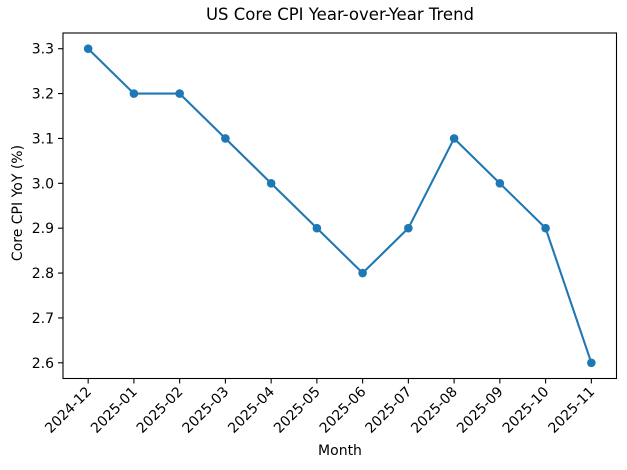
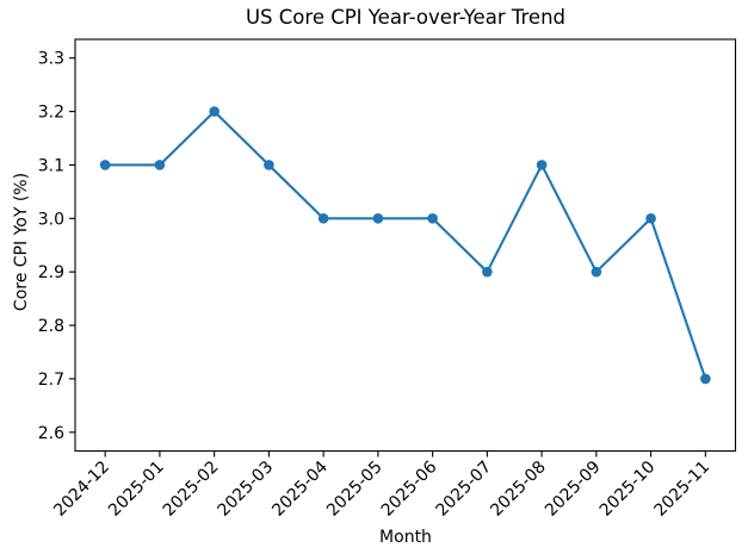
2024-12: 3.3 -> 3.1
2025-01: 3.2 -> 3.1
2025-05: 2.9 -> 3.0
2025-06: 2.8 -> 3.0
2025-09: 3.0 -> 2.9
2025-10: 2.9 -> 3.0
2025-11: 2.6 -> 2.7
